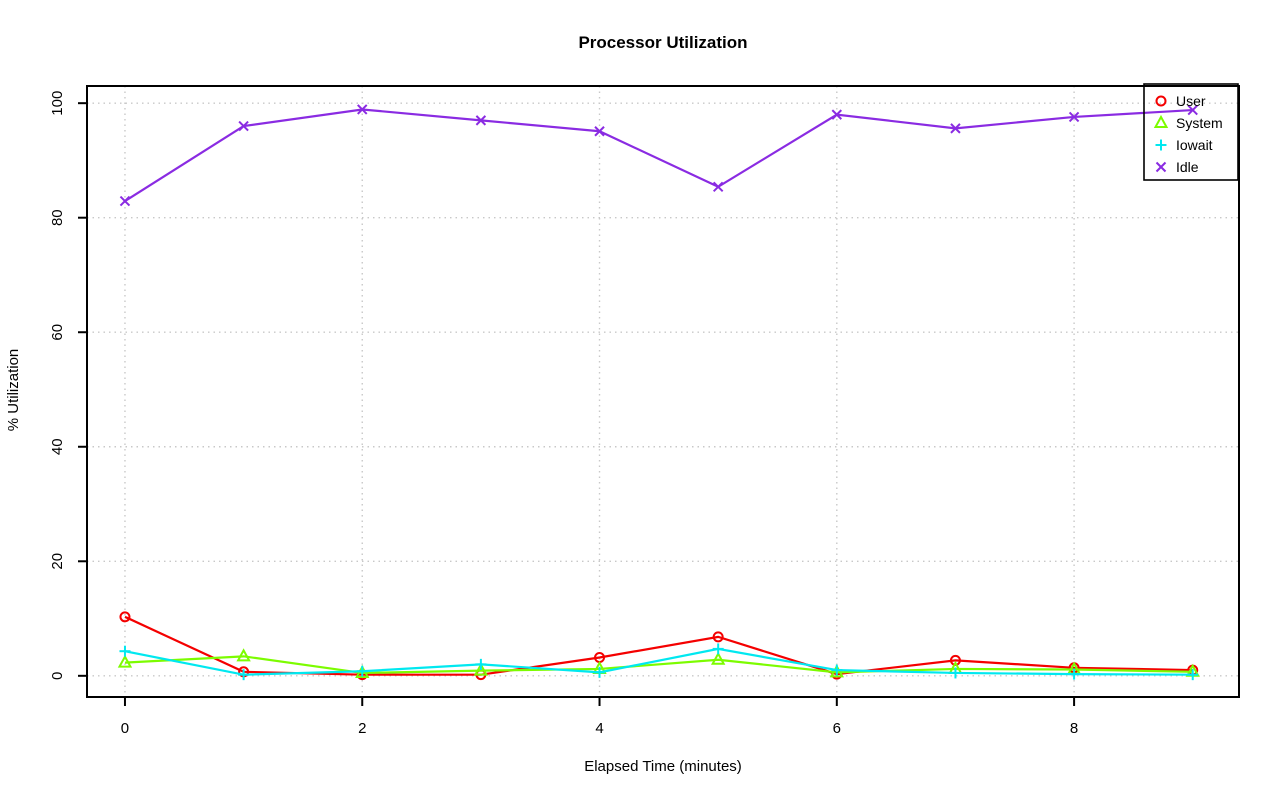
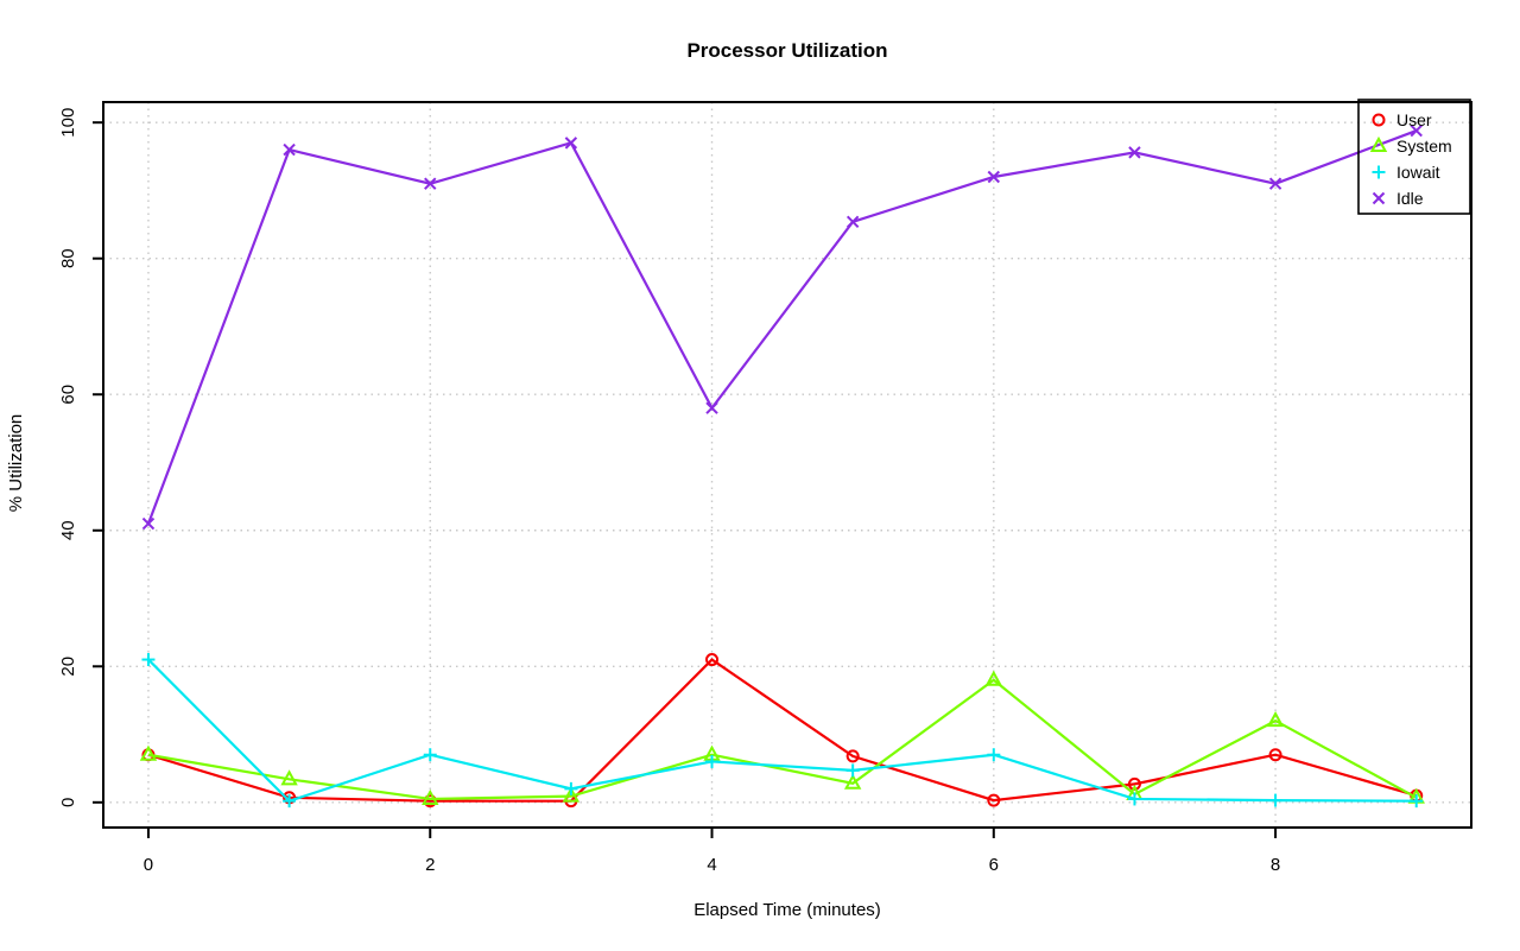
User/0: 10 -> 7
System/0: 2 -> 7
Iowait/0: 4 -> 21
Idle/0: 83 -> 41
Iowait/2: 1 -> 7
Idle/2: 99 -> 91
User/4: 3 -> 21
System/4: 1 -> 7
Iowait/4: 1 -> 6
Idle/4: 95 -> 58
System/6: 1 -> 18
Iowait/6: 1 -> 7
Idle/6: 98 -> 92
User/8: 1 -> 7
System/8: 1 -> 12
Idle/8: 98 -> 91
